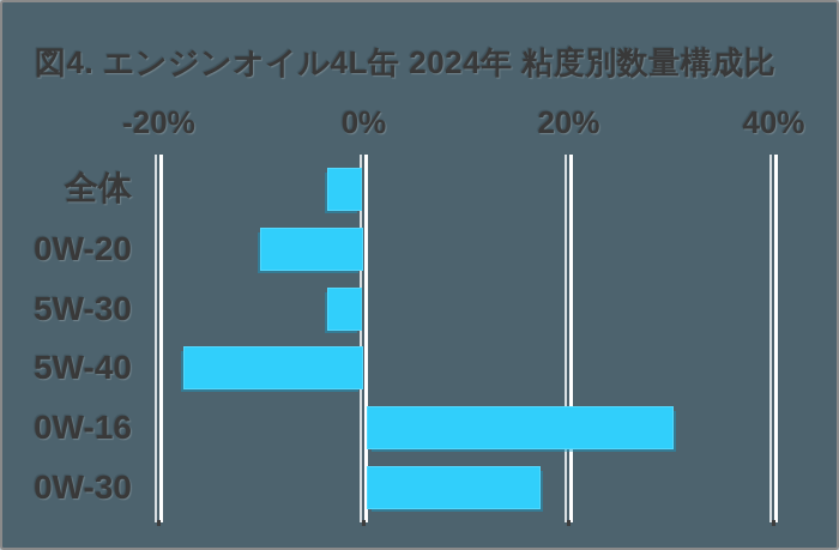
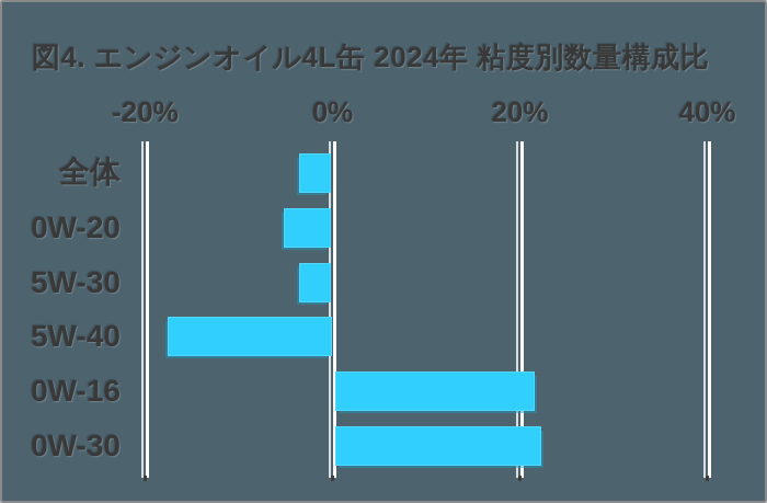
0W-20: -10% -> -5%
0W-16: 30% -> 21%
0W-30: 17% -> 22%
